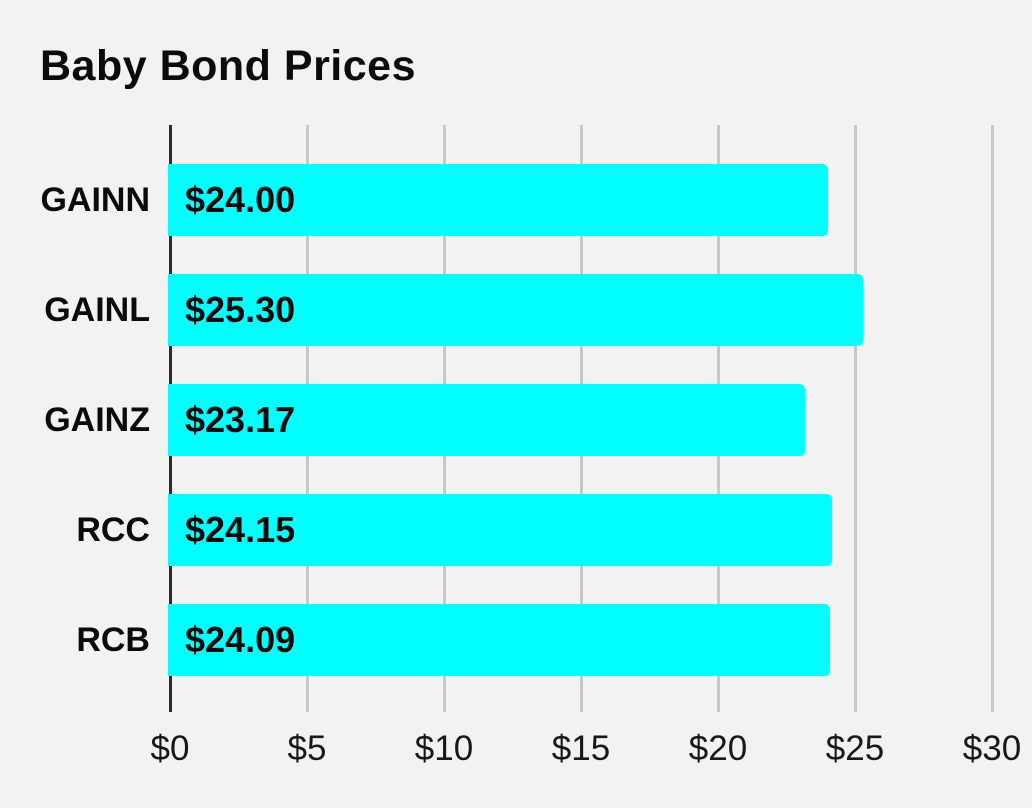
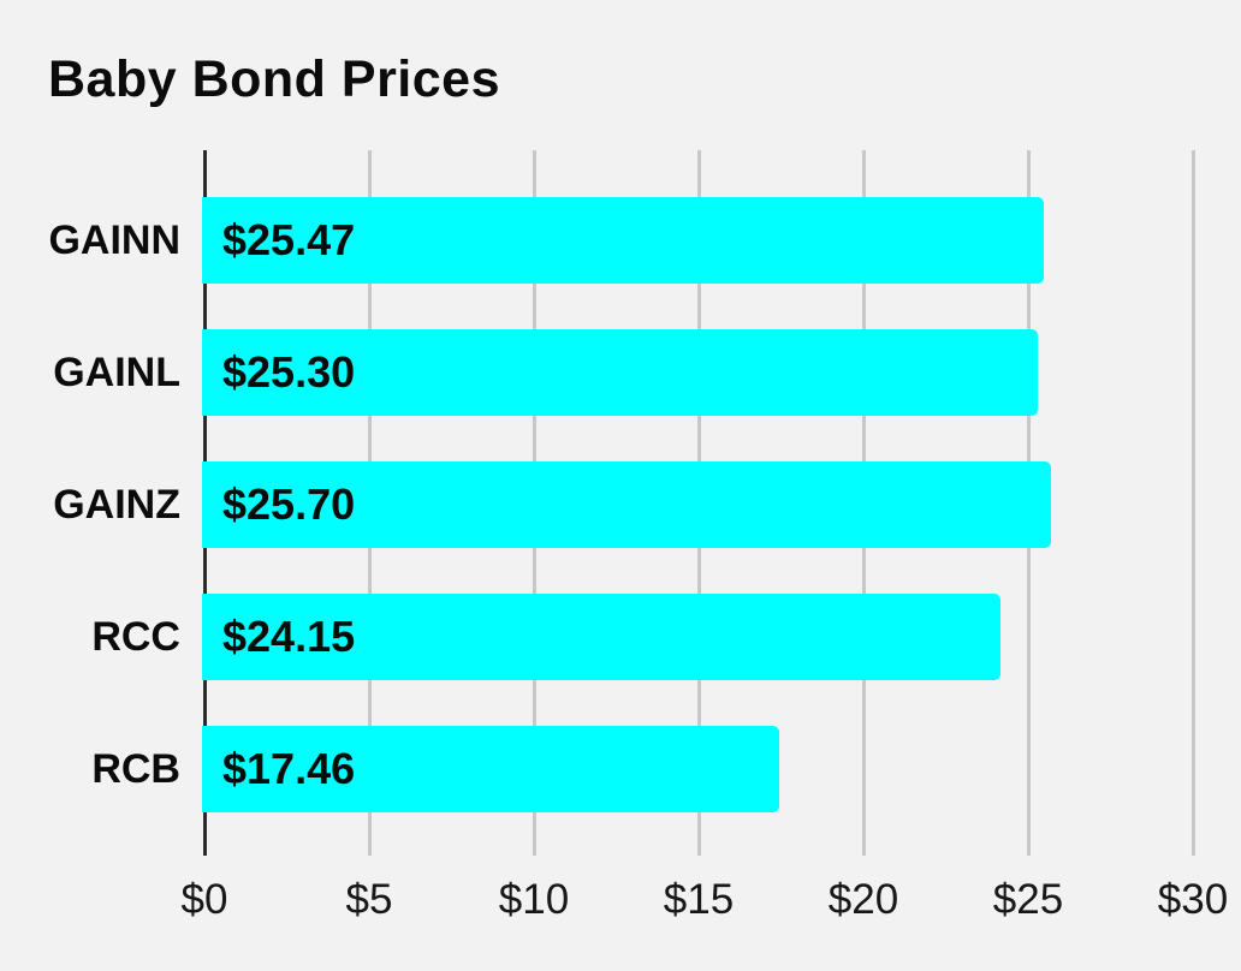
GAINN: $24.00 -> $25.47
GAINZ: $23.17 -> $25.70
RCB: $24.09 -> $17.46
